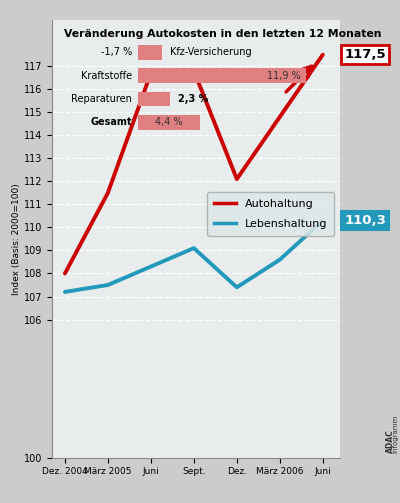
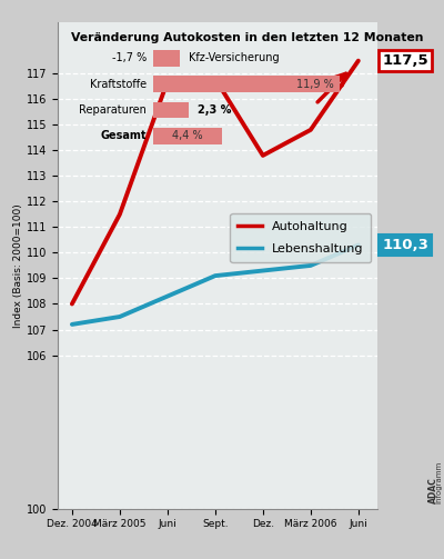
Autohaltung/Dez.: 112.1 -> 113.8
Lebenshaltung/Dez.: 107.4 -> 109.3
Lebenshaltung/März 2006: 108.6 -> 109.5
